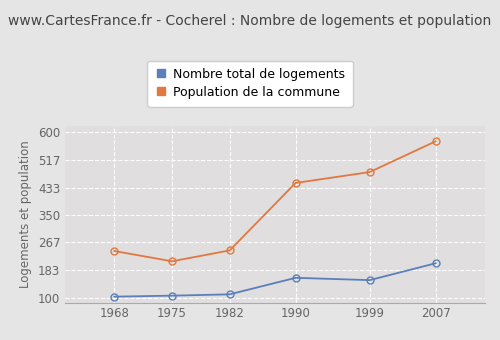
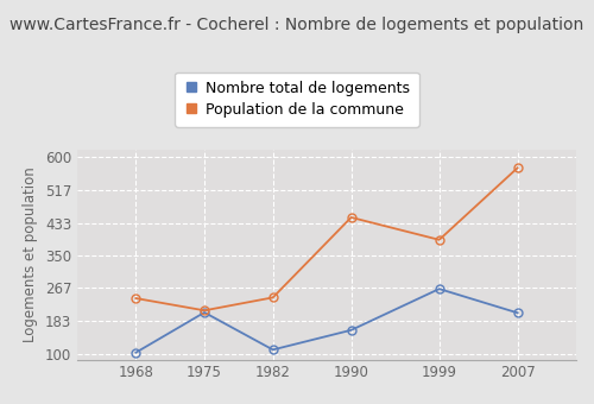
Nombre total de logements/1975: 106 -> 205
Nombre total de logements/1999: 153 -> 265
Population de la commune/1999: 480 -> 390
